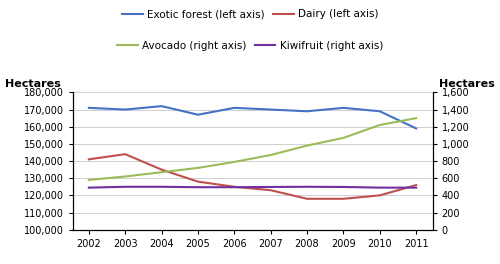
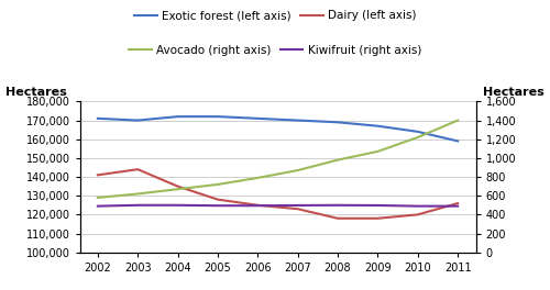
Exotic forest (left axis)/2005: 167,000 -> 172,000
Exotic forest (left axis)/2009: 171,000 -> 167,000
Exotic forest (left axis)/2010: 169,000 -> 164,000
Avocado (right axis)/2011: 1,300 -> 1,400
